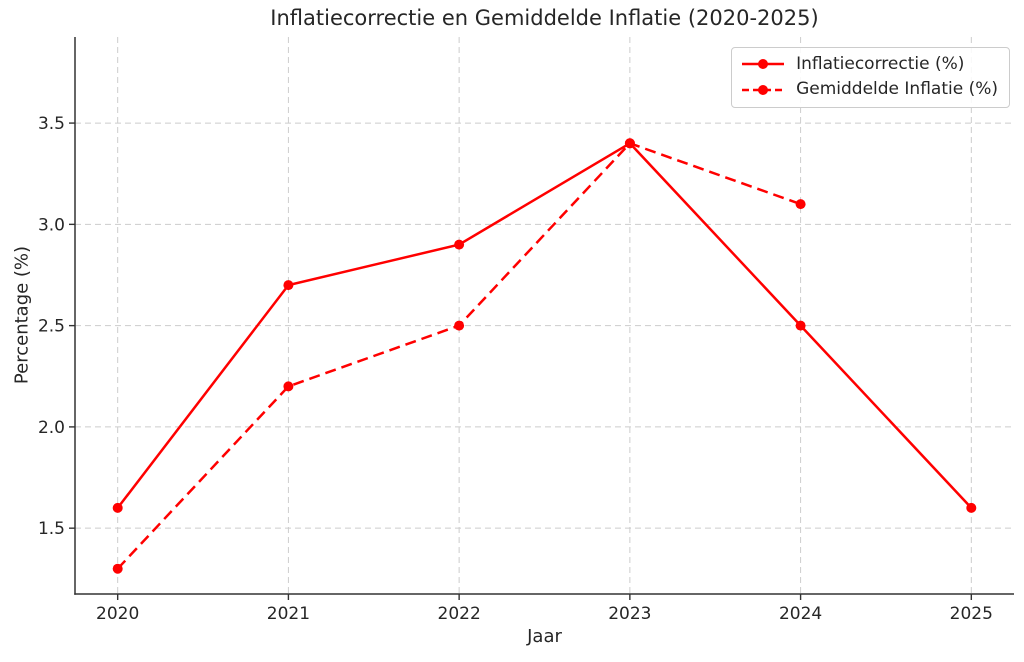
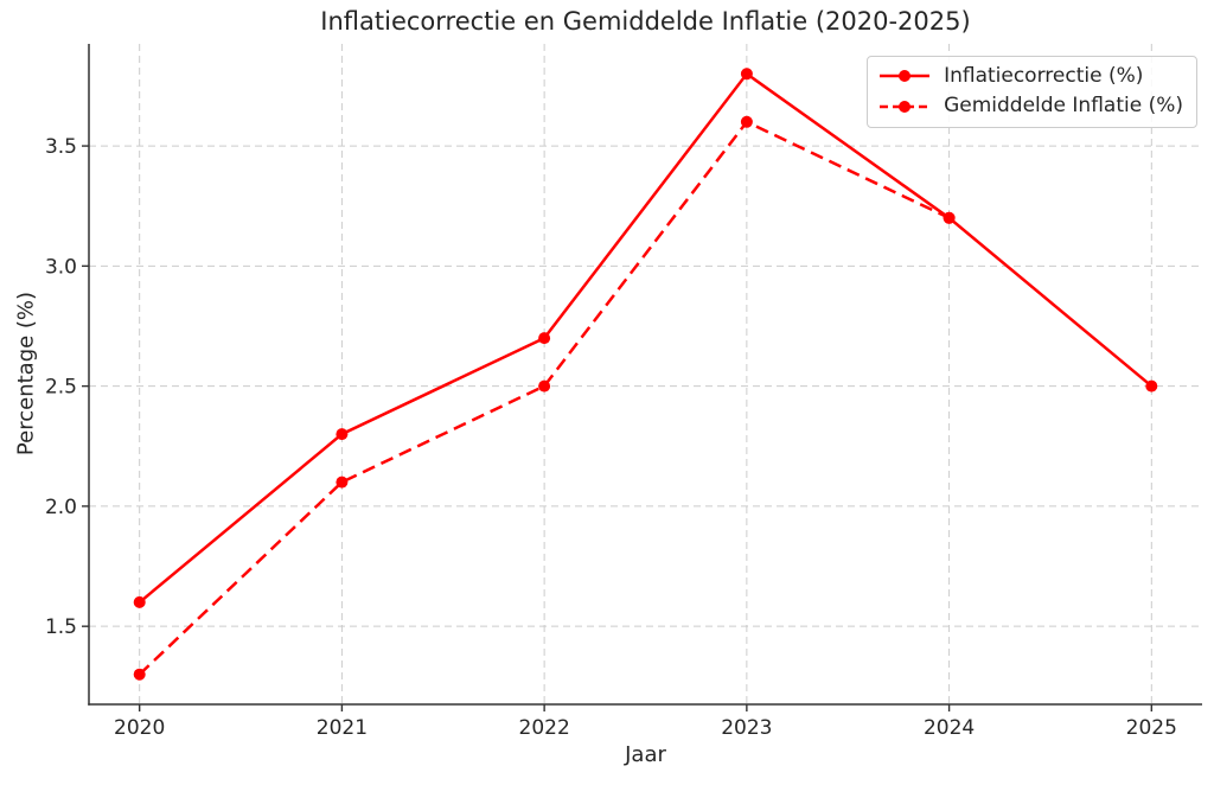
Inflatiecorrectie (%)/2021: 2.7 -> 2.3
Gemiddelde Inflatie (%)/2021: 2.2 -> 2.1
Inflatiecorrectie (%)/2022: 2.9 -> 2.7
Inflatiecorrectie (%)/2023: 3.4 -> 3.8
Gemiddelde Inflatie (%)/2023: 3.4 -> 3.6
Inflatiecorrectie (%)/2024: 2.5 -> 3.2
Gemiddelde Inflatie (%)/2024: 3.1 -> 3.2
Inflatiecorrectie (%)/2025: 1.6 -> 2.5
